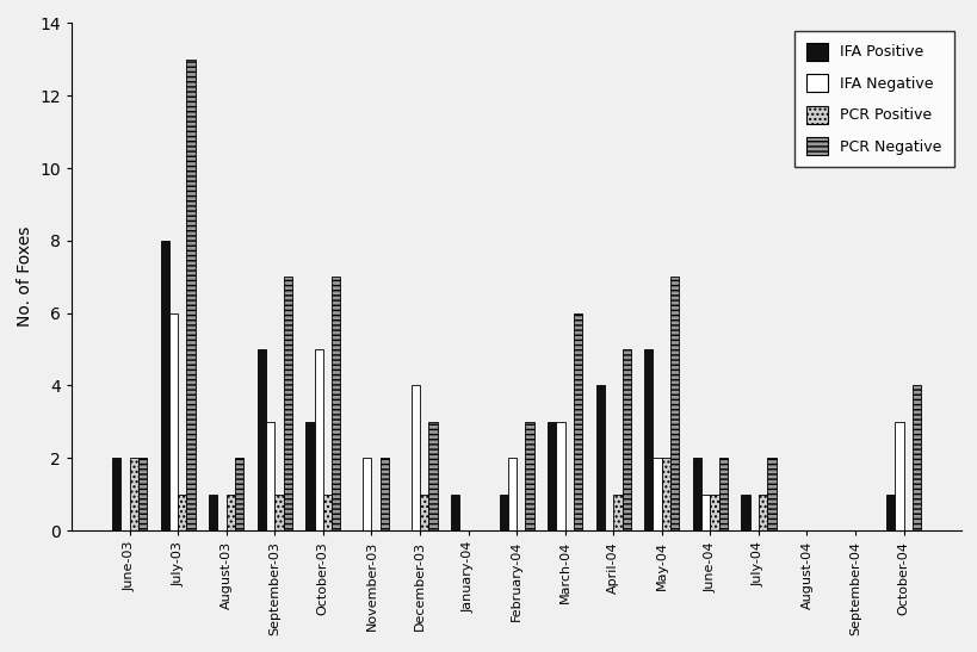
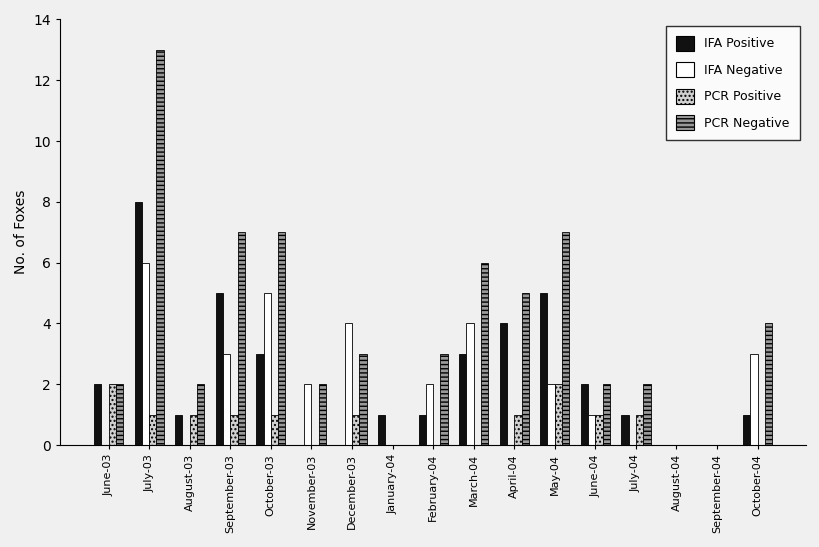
IFA Negative/March-04: 3 -> 4
